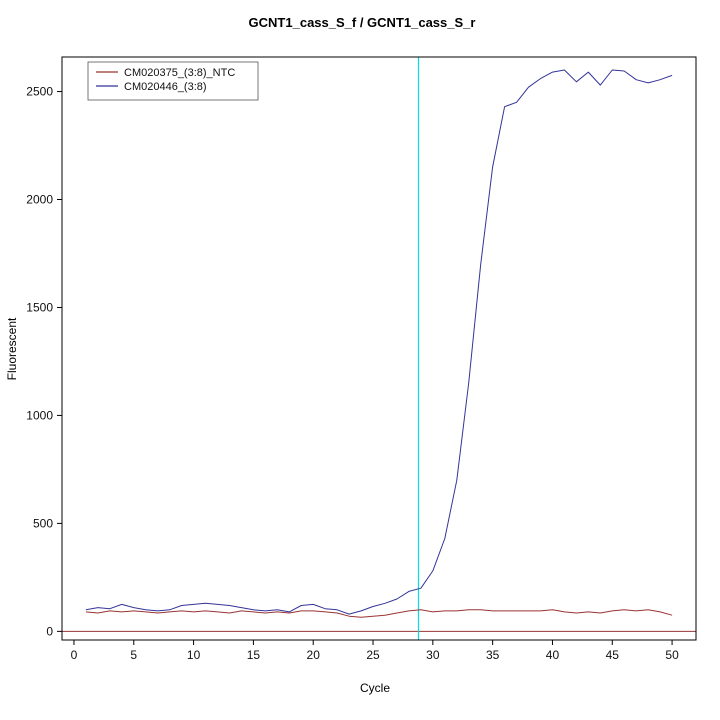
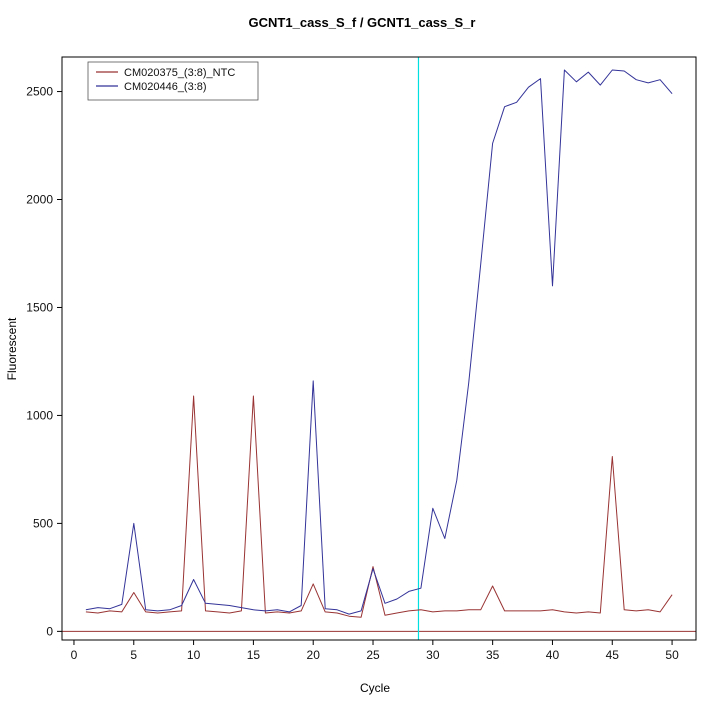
CM020375_(3:8)_NTC/5: 100 -> 180
CM020446_(3:8)/5: 110 -> 500
CM020375_(3:8)_NTC/10: 90 -> 1090
CM020446_(3:8)/10: 120 -> 240
CM020375_(3:8)_NTC/15: 90 -> 1090
CM020375_(3:8)_NTC/20: 100 -> 220
CM020446_(3:8)/20: 120 -> 1160
CM020375_(3:8)_NTC/25: 70 -> 300
CM020446_(3:8)/25: 120 -> 290
CM020446_(3:8)/30: 280 -> 570
CM020375_(3:8)_NTC/35: 100 -> 210
CM020446_(3:8)/35: 2150 -> 2260
CM020446_(3:8)/40: 2590 -> 1600
CM020375_(3:8)_NTC/45: 100 -> 810
CM020375_(3:8)_NTC/50: 80 -> 170
CM020446_(3:8)/50: 2580 -> 2490
